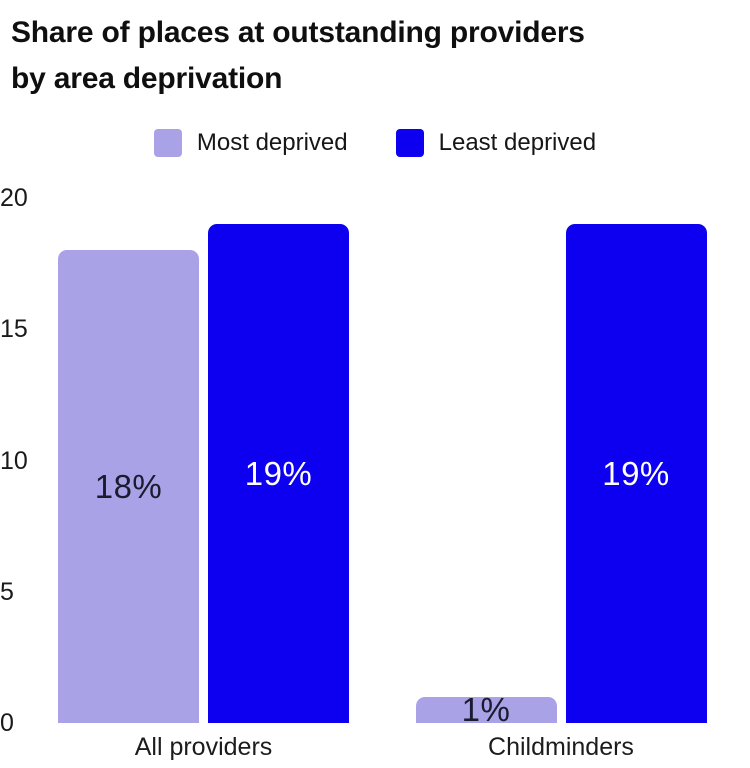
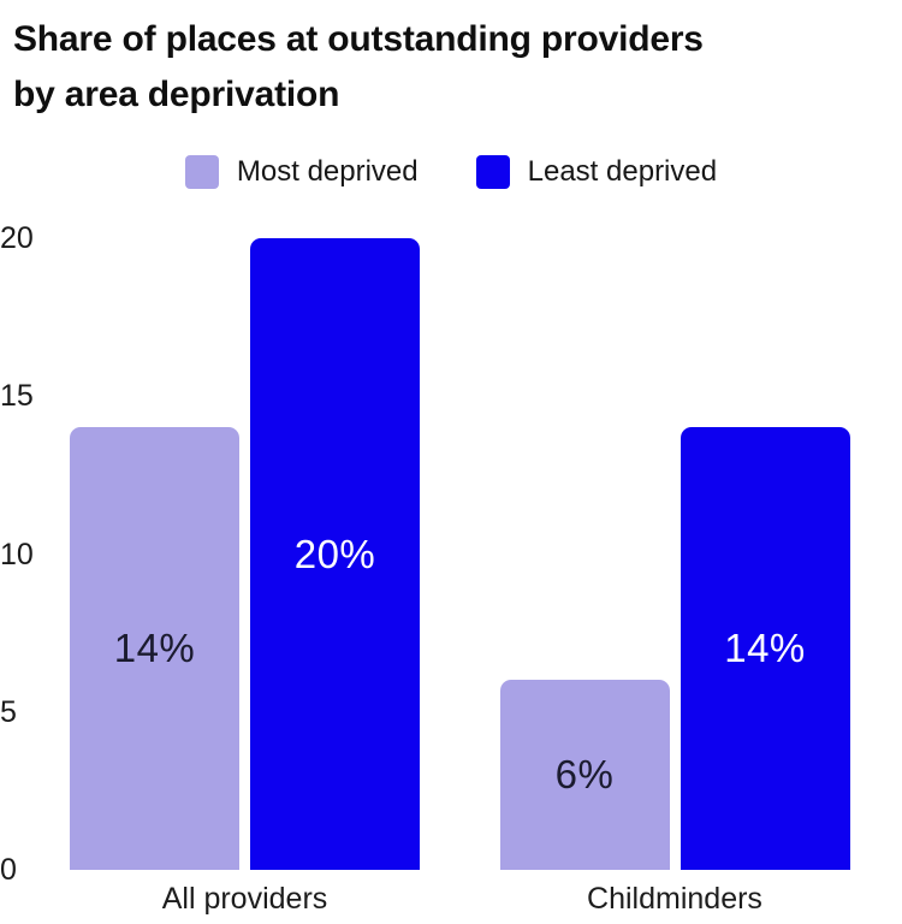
Most deprived/All providers: 18% -> 14%
Least deprived/All providers: 19% -> 20%
Most deprived/Childminders: 1% -> 6%
Least deprived/Childminders: 19% -> 14%
